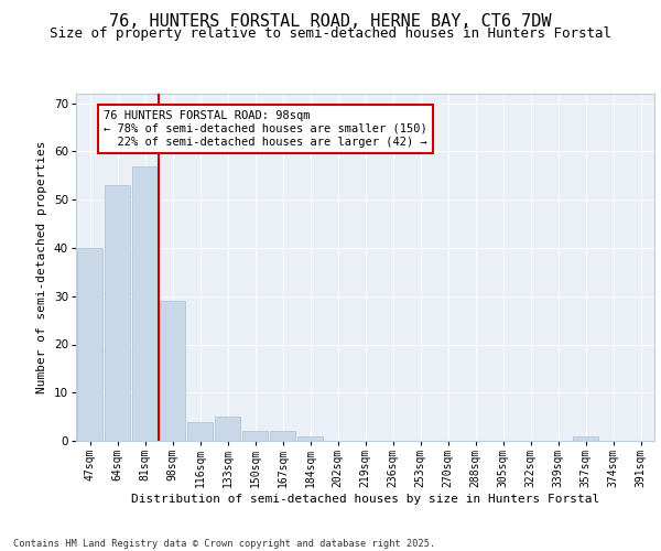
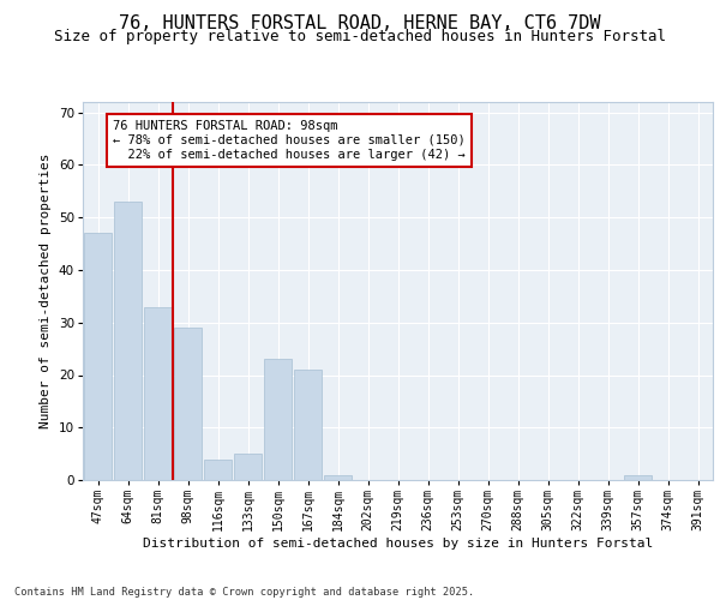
47sqm: 40 -> 47
81sqm: 57 -> 33
150sqm: 2 -> 23
167sqm: 2 -> 21
